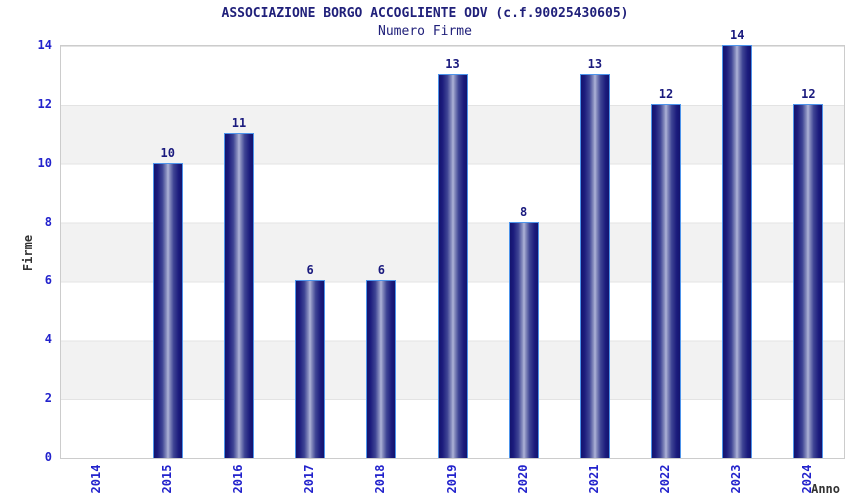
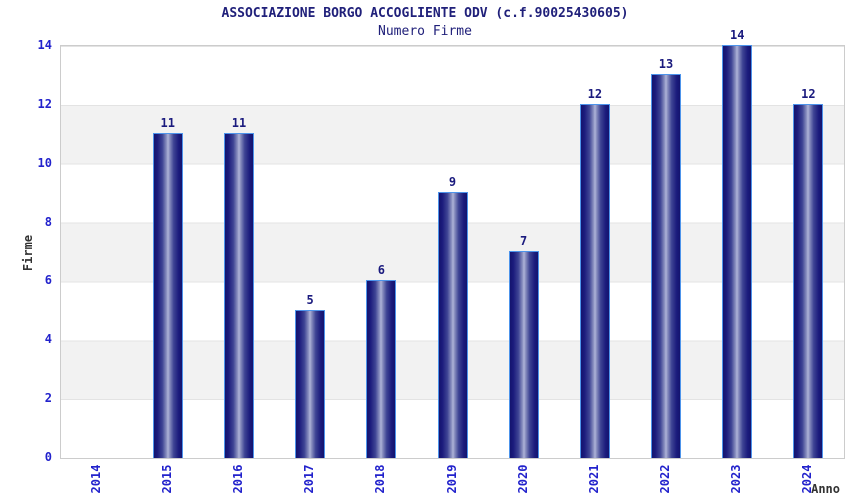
2015: 10 -> 11
2017: 6 -> 5
2019: 13 -> 9
2020: 8 -> 7
2021: 13 -> 12
2022: 12 -> 13
